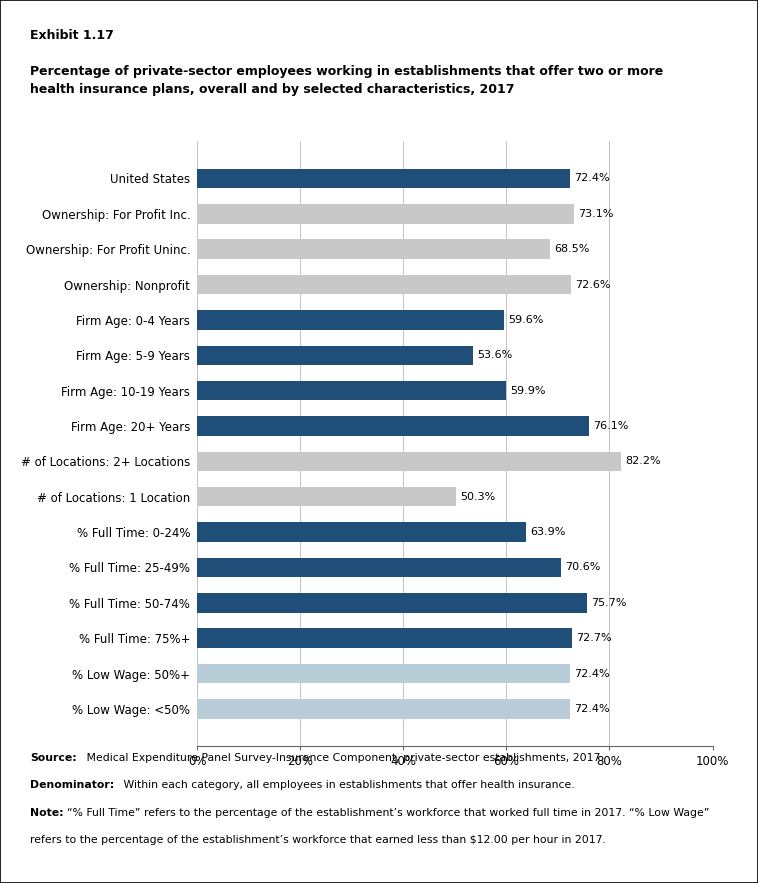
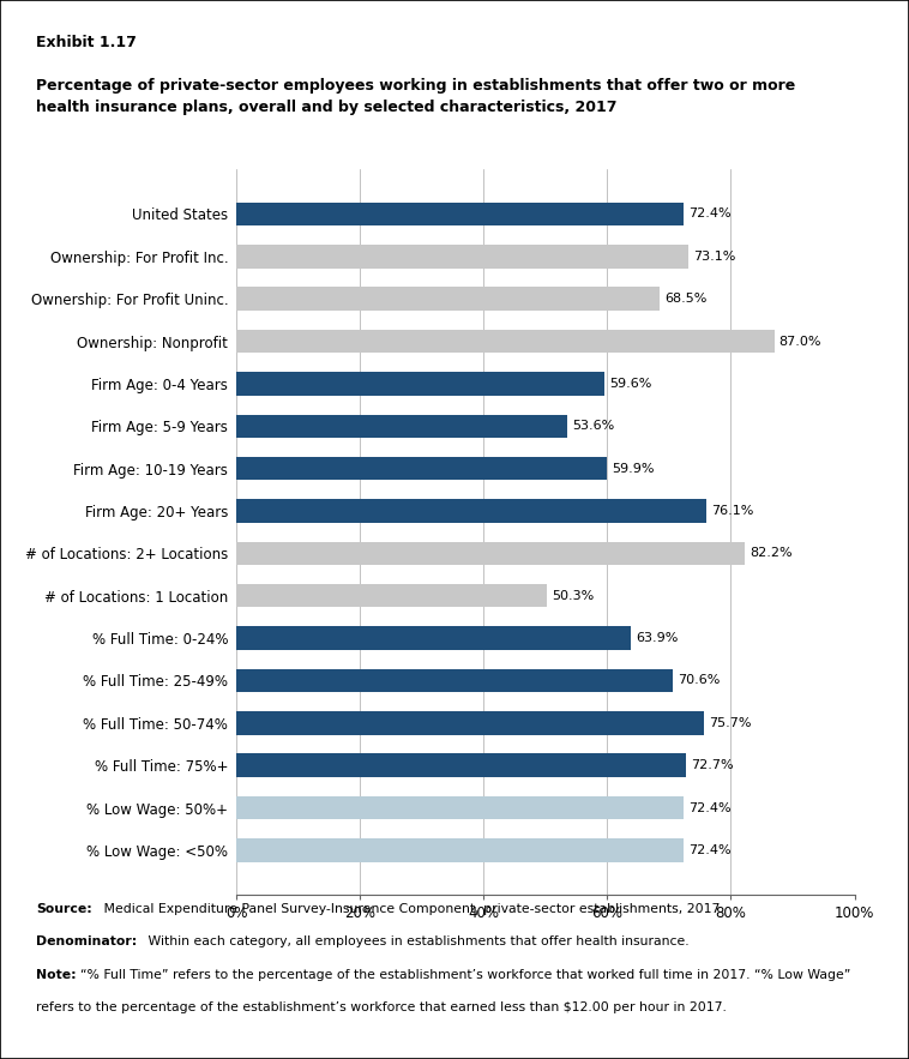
Ownership: Nonprofit: 72.6% -> 87.0%
